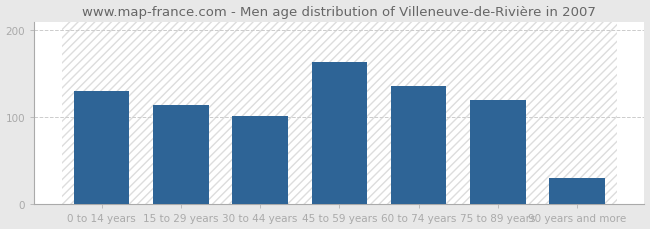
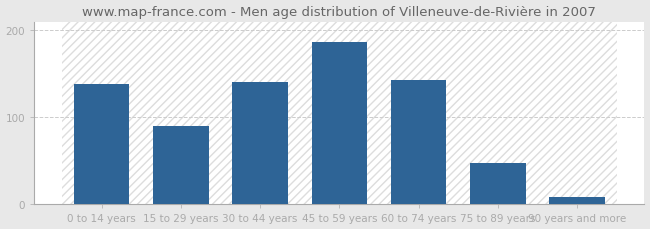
0 to 14 years: 130 -> 138
15 to 29 years: 114 -> 90
30 to 44 years: 102 -> 140
45 to 59 years: 164 -> 187
60 to 74 years: 136 -> 143
75 to 89 years: 120 -> 47
90 years and more: 30 -> 8
